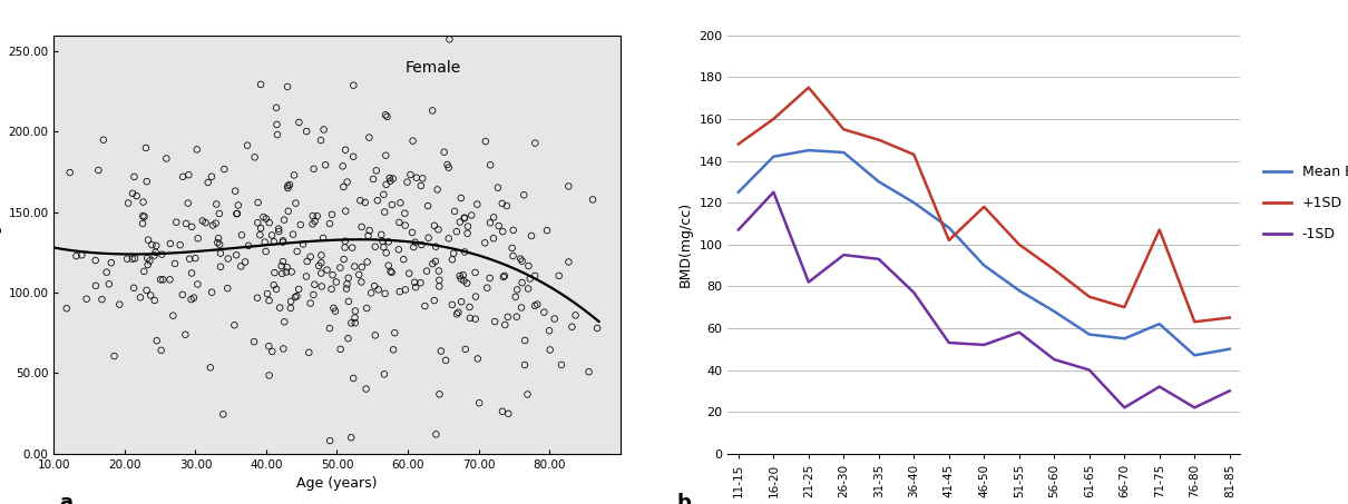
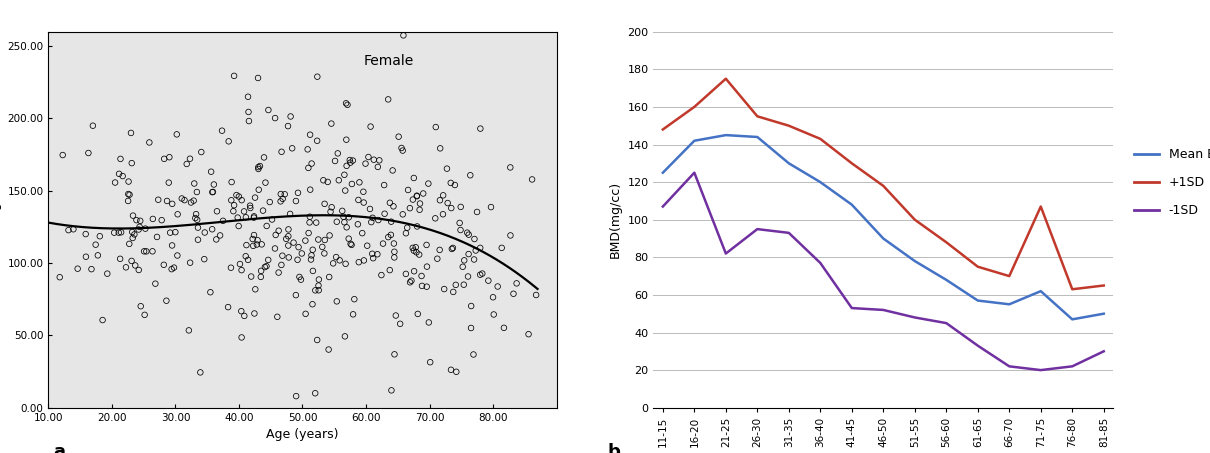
+1SD/41-45: 102 -> 130
-1SD/51-55: 58 -> 48
-1SD/61-65: 40 -> 33
-1SD/71-75: 32 -> 20
